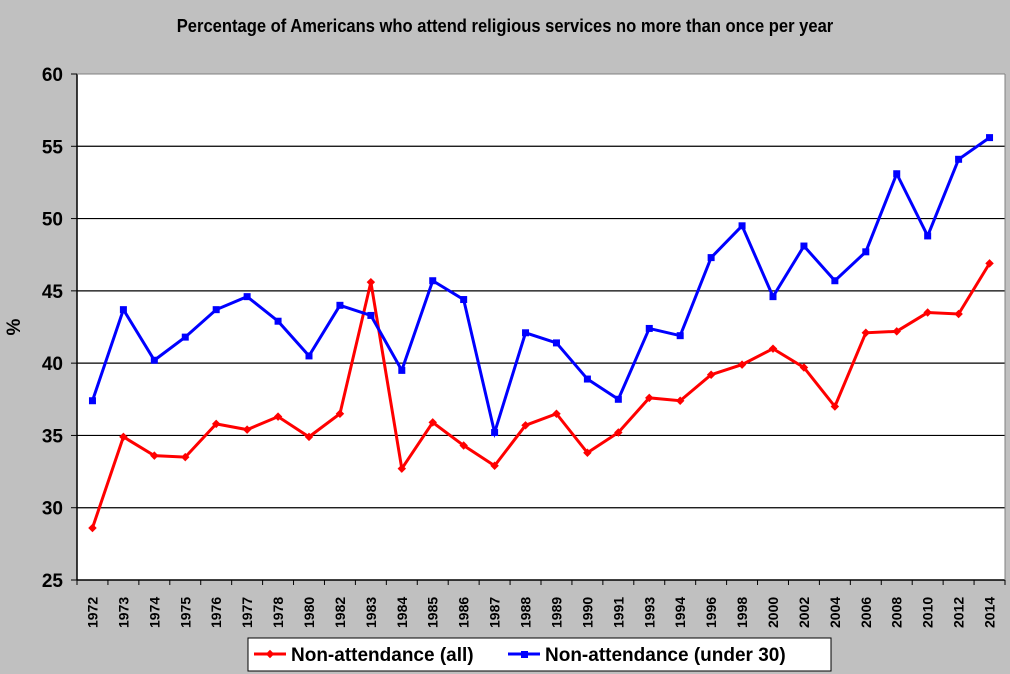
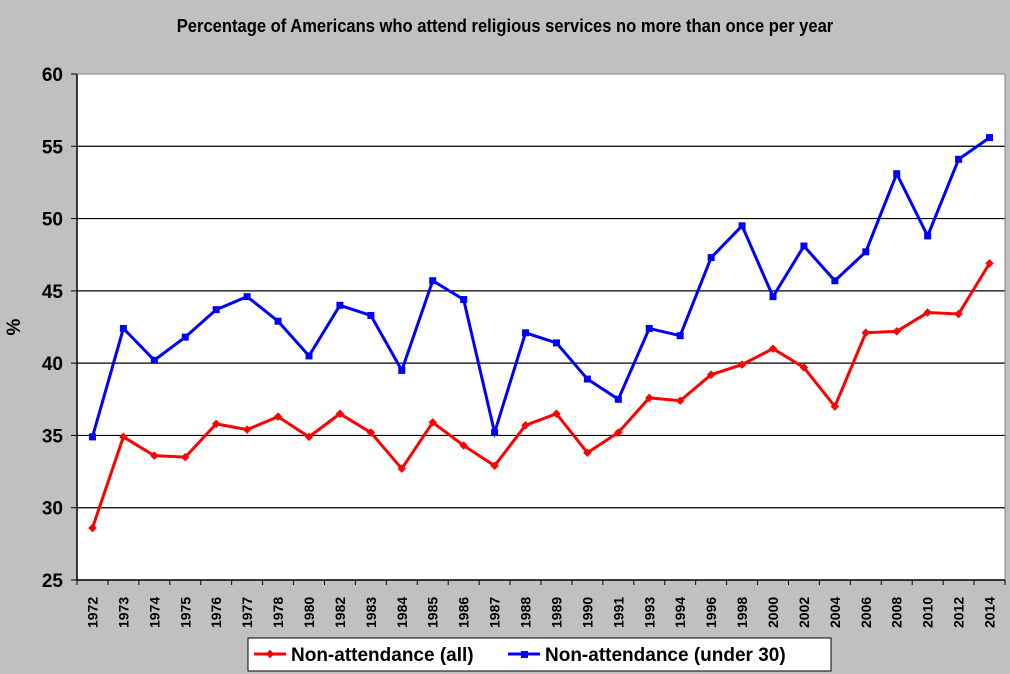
Non-attendance (under 30)/1972: 37.4 -> 34.9
Non-attendance (under 30)/1973: 43.7 -> 42.4
Non-attendance (all)/1983: 45.6 -> 35.2
